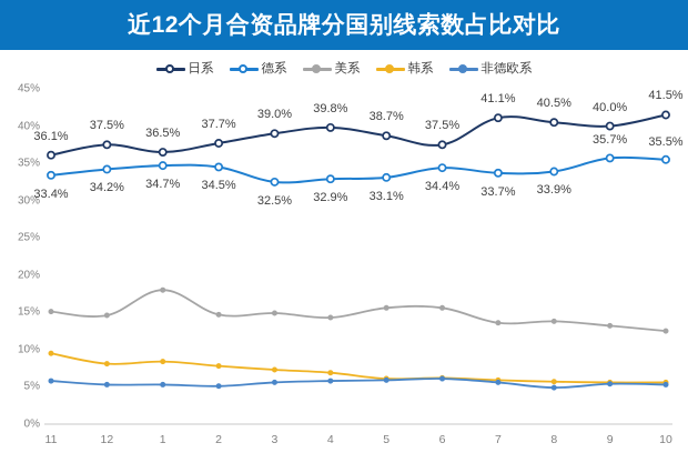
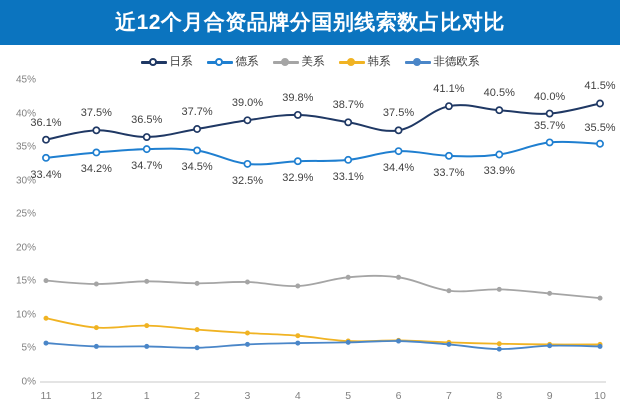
美系/1: 18% -> 15%
